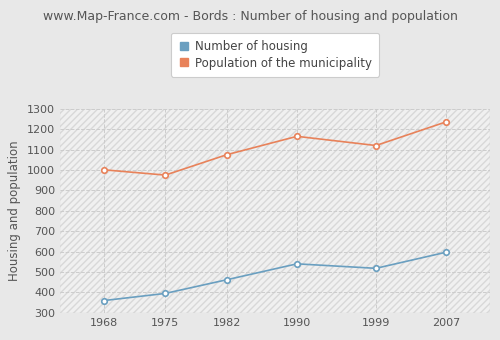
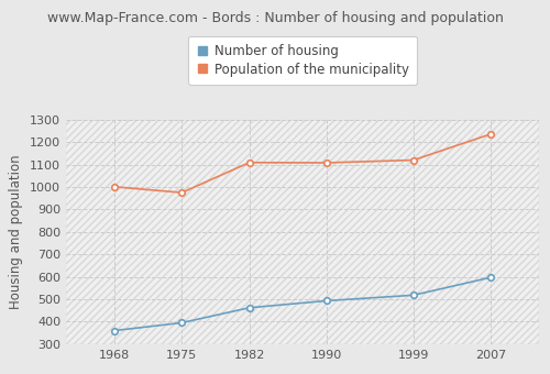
Population of the municipality/1982: 1075 -> 1109
Number of housing/1990: 540 -> 493
Population of the municipality/1990: 1165 -> 1108
